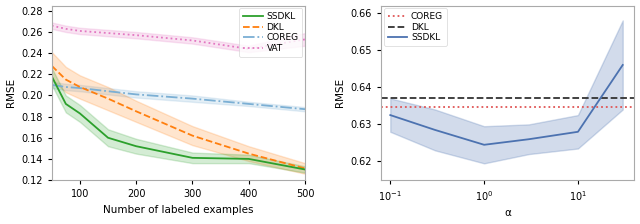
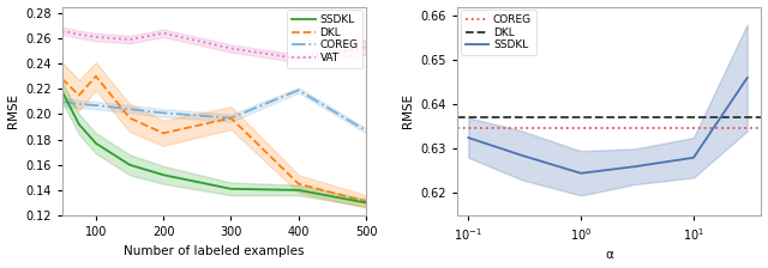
SSDKL/100: 0.183 -> 0.177
DKL/100: 0.208 -> 0.230
VAT/200: 0.257 -> 0.264
DKL/300: 0.162 -> 0.197
COREG/400: 0.192 -> 0.219
